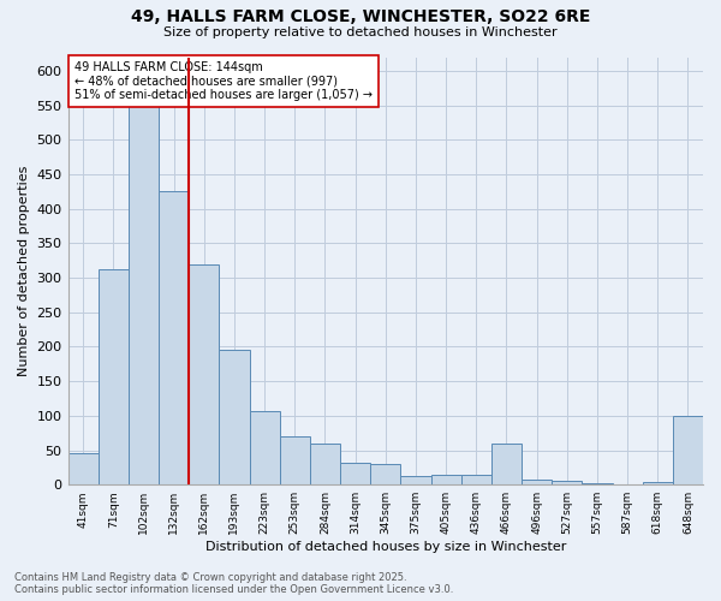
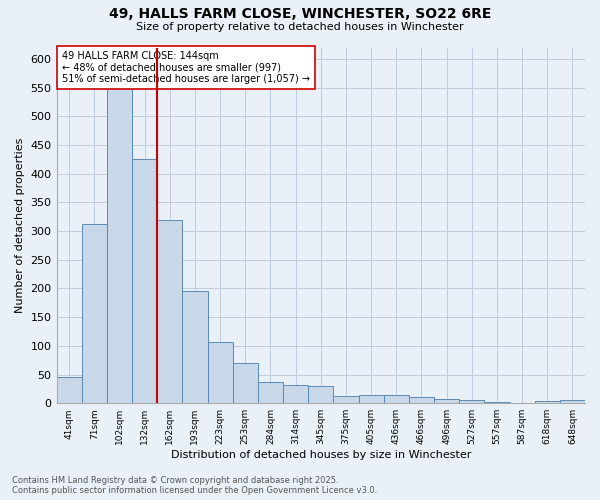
284sqm: 60 -> 37
466sqm: 60 -> 10
648sqm: 100 -> 5
